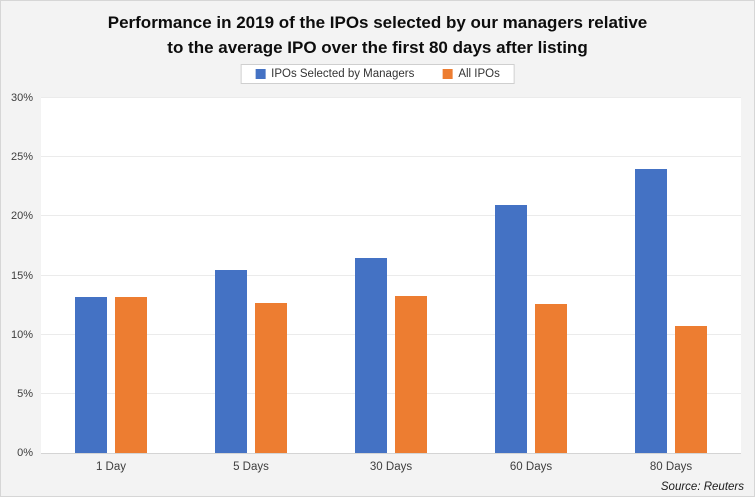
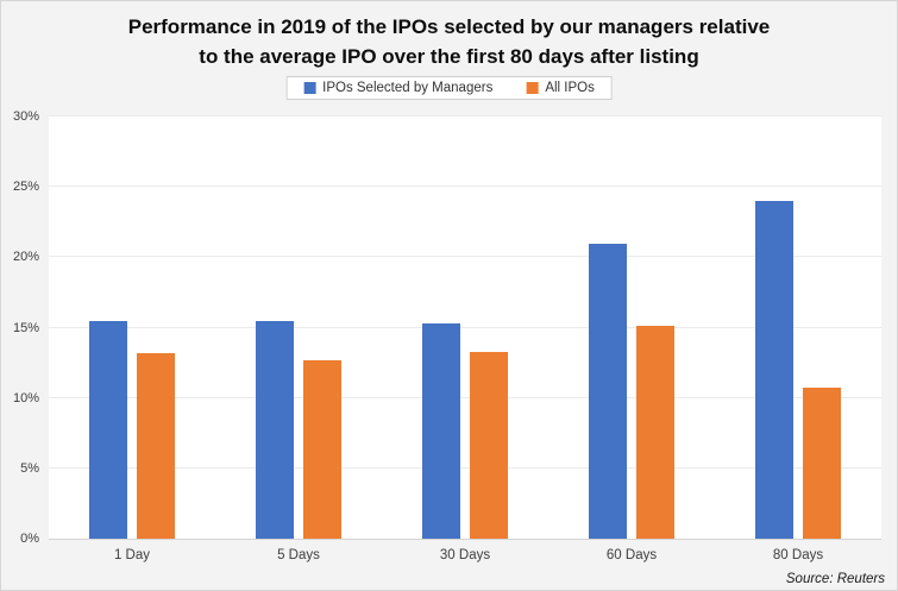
IPOs Selected by Managers/1 Day: 13.2% -> 15.5%
IPOs Selected by Managers/30 Days: 16.5% -> 15.3%
All IPOs/60 Days: 12.6% -> 15.1%
